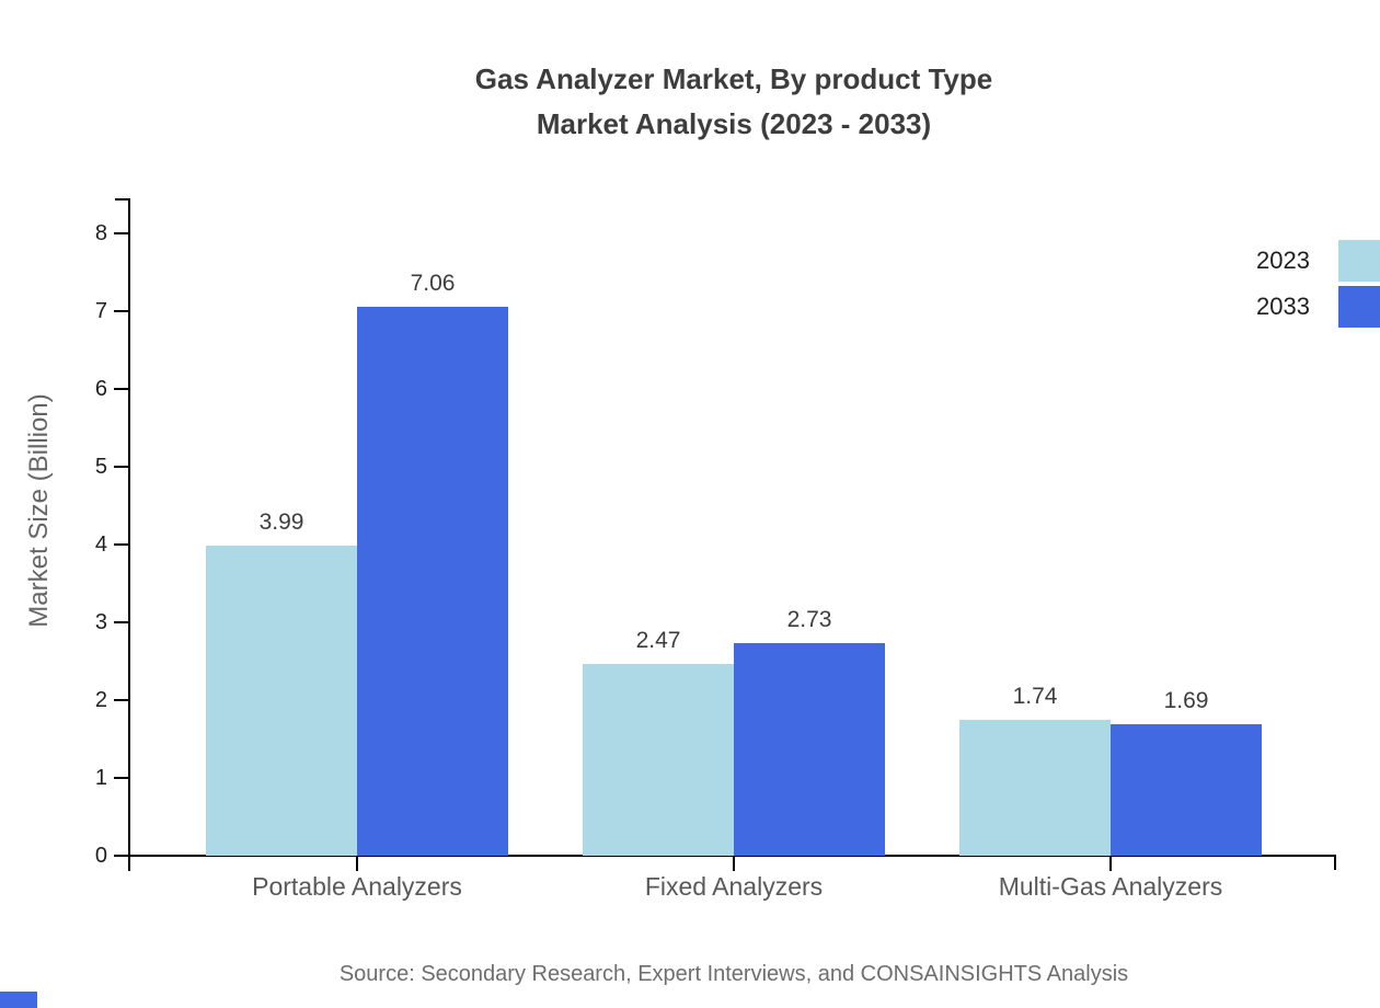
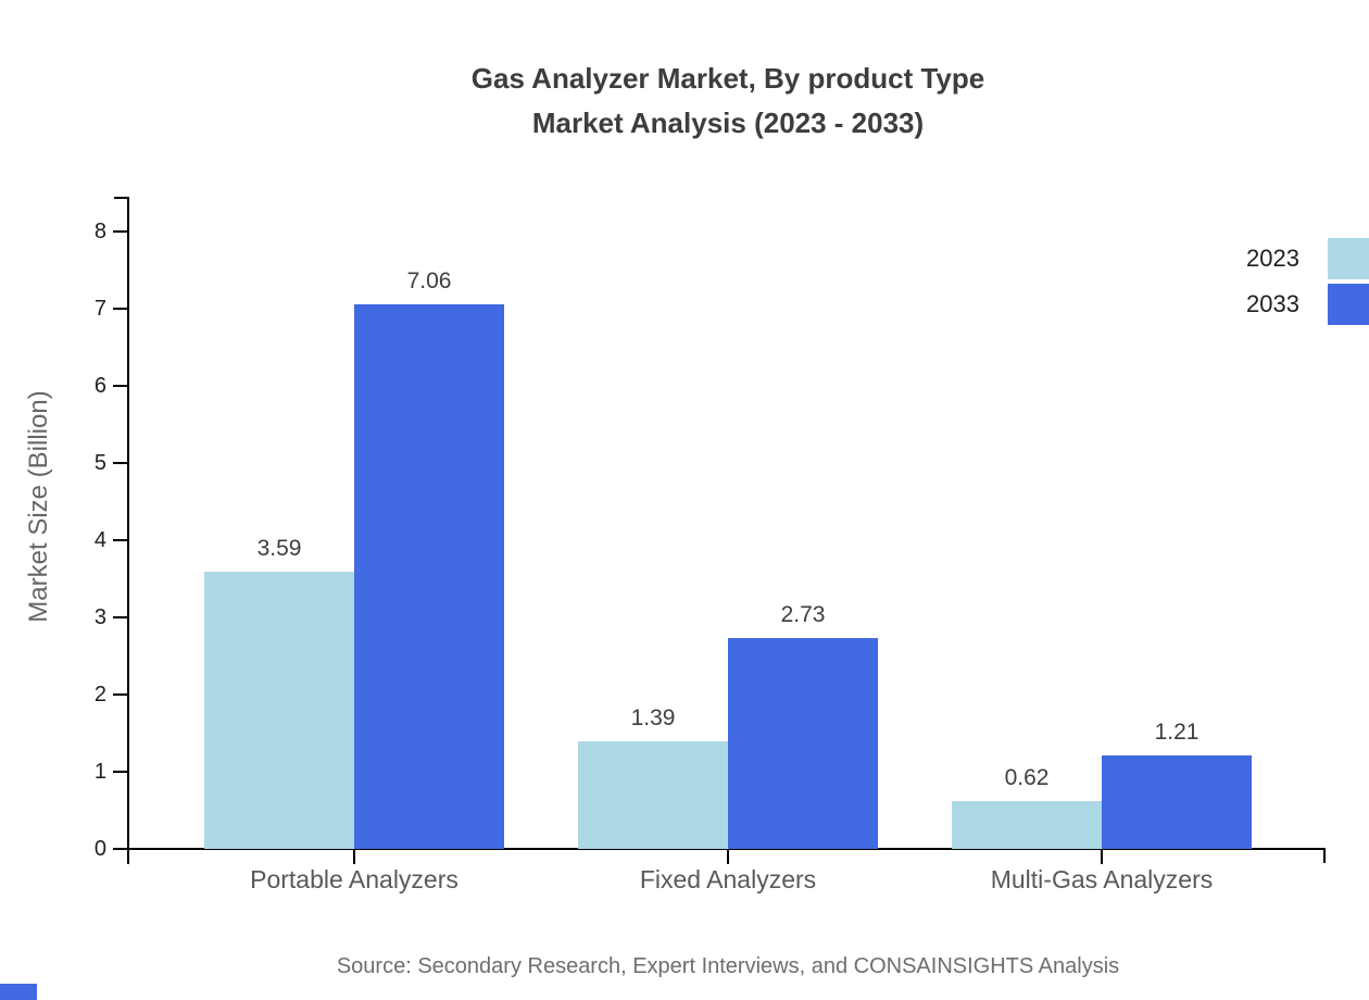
2023/Portable Analyzers: 3.99 -> 3.59
2023/Fixed Analyzers: 2.47 -> 1.39
2023/Multi-Gas Analyzers: 1.74 -> 0.62
2033/Multi-Gas Analyzers: 1.69 -> 1.21
